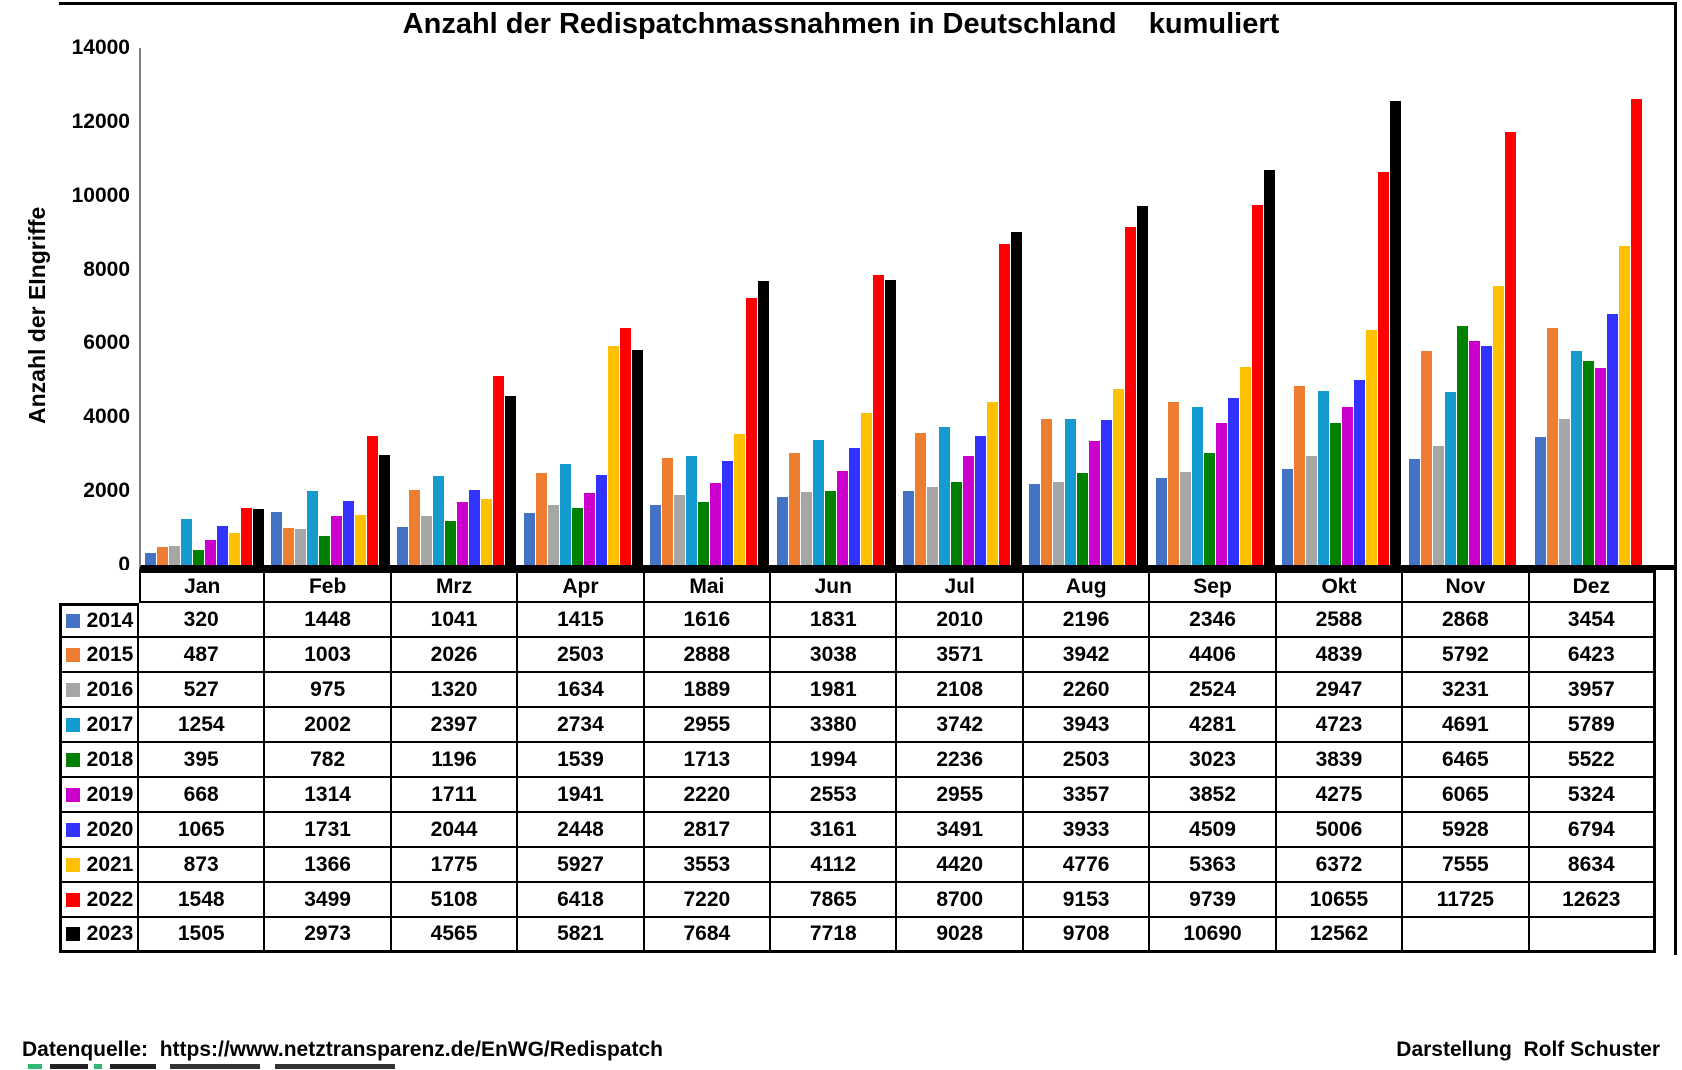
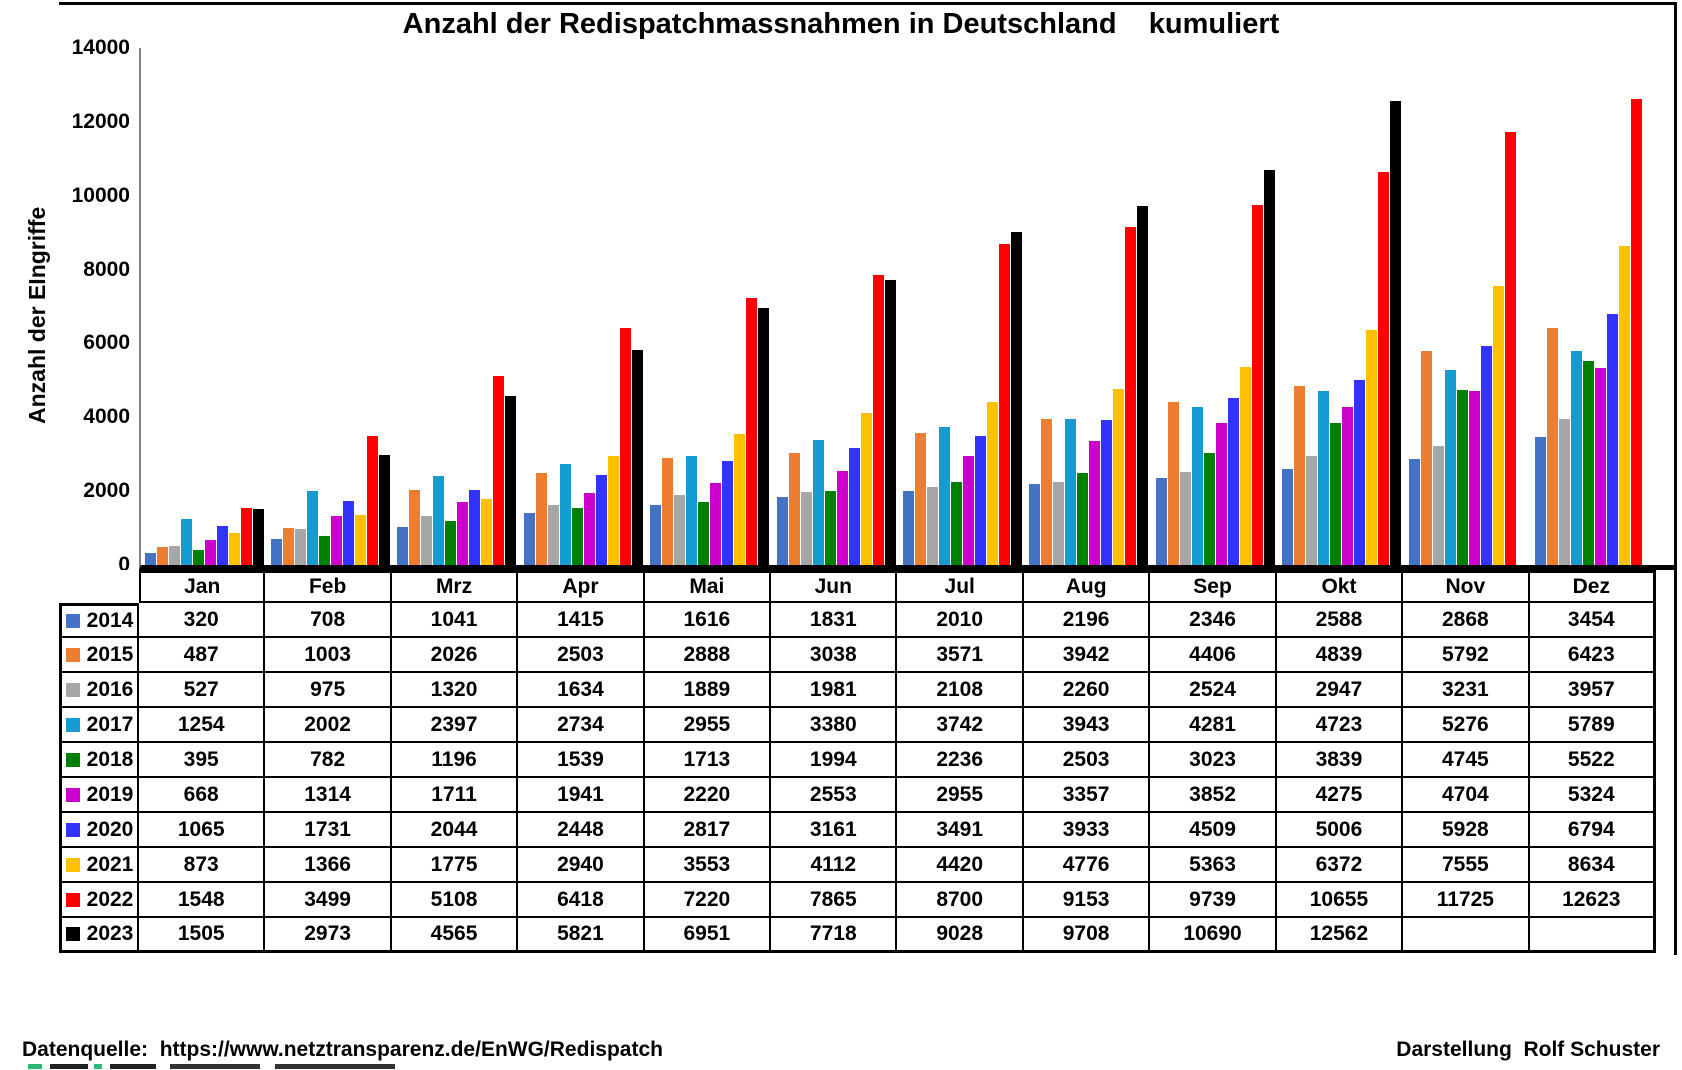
2014/Feb: 1448 -> 708
2021/Apr: 5927 -> 2940
2023/Mai: 7684 -> 6951
2017/Nov: 4691 -> 5276
2018/Nov: 6465 -> 4745
2019/Nov: 6065 -> 4704
